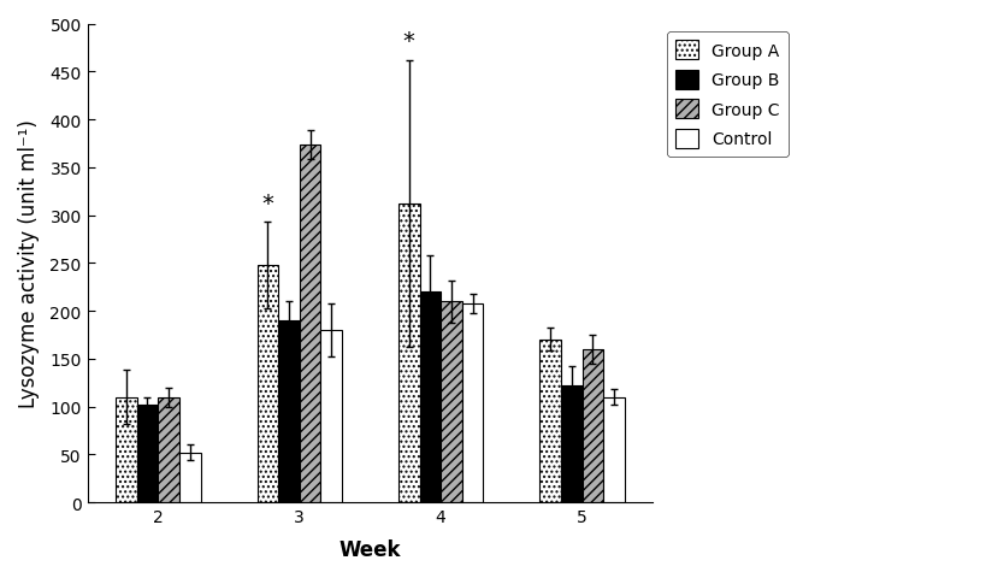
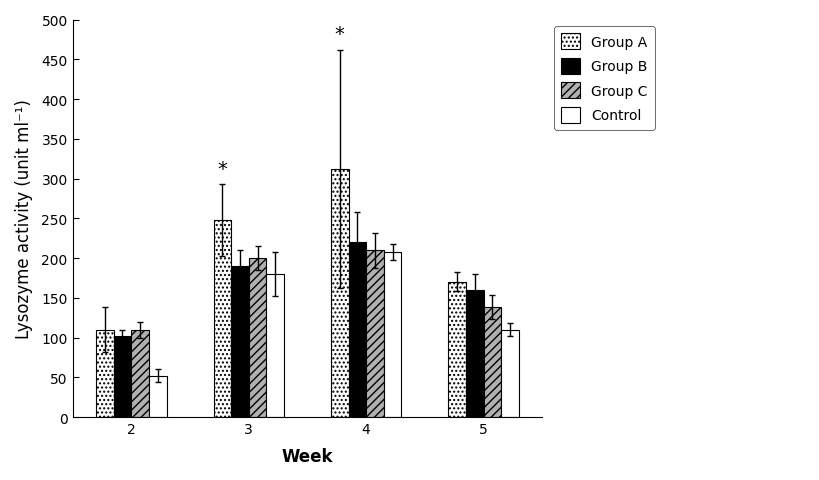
Group C/3: 374 -> 200
Group B/5: 122 -> 160
Group C/5: 160 -> 138
